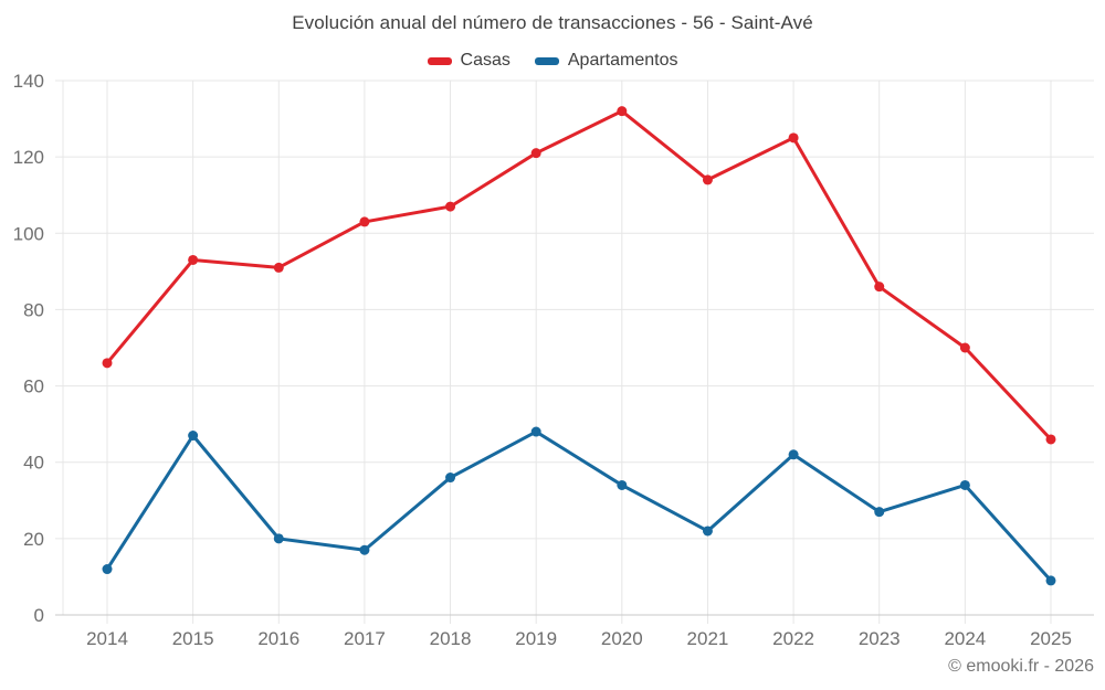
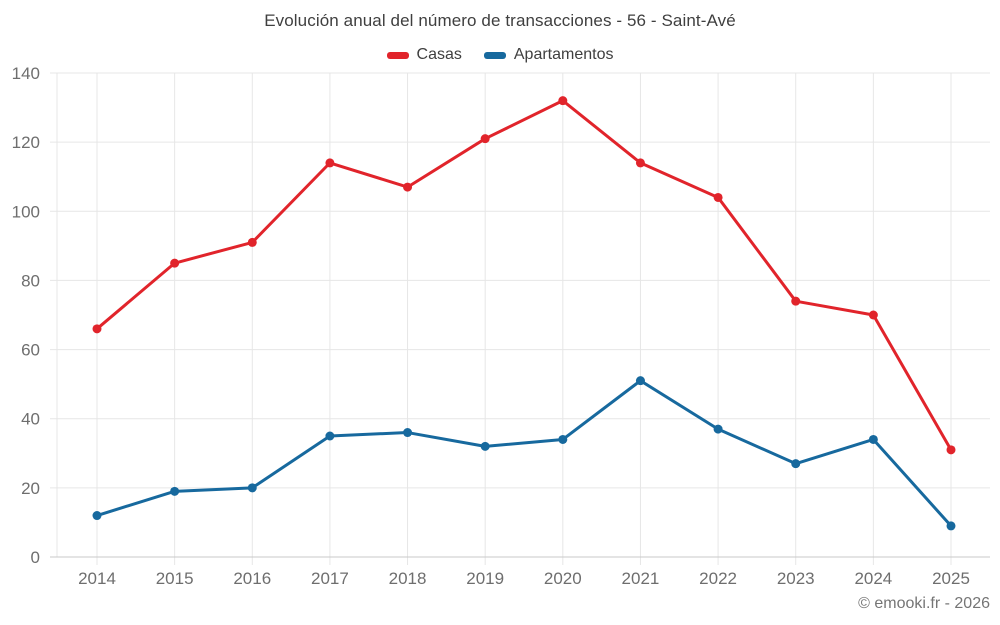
Casas/2015: 93 -> 85
Apartamentos/2015: 47 -> 19
Casas/2017: 103 -> 114
Apartamentos/2017: 17 -> 35
Apartamentos/2019: 48 -> 32
Apartamentos/2021: 22 -> 51
Casas/2022: 125 -> 104
Apartamentos/2022: 42 -> 37
Casas/2023: 86 -> 74
Casas/2025: 46 -> 31
